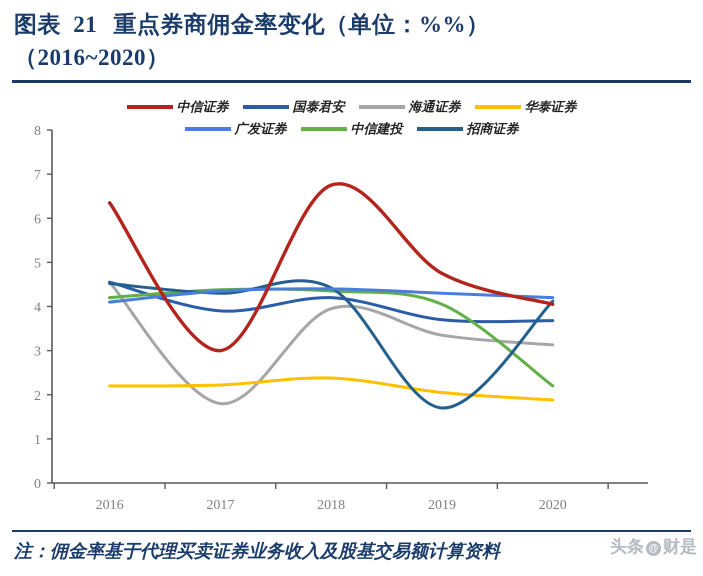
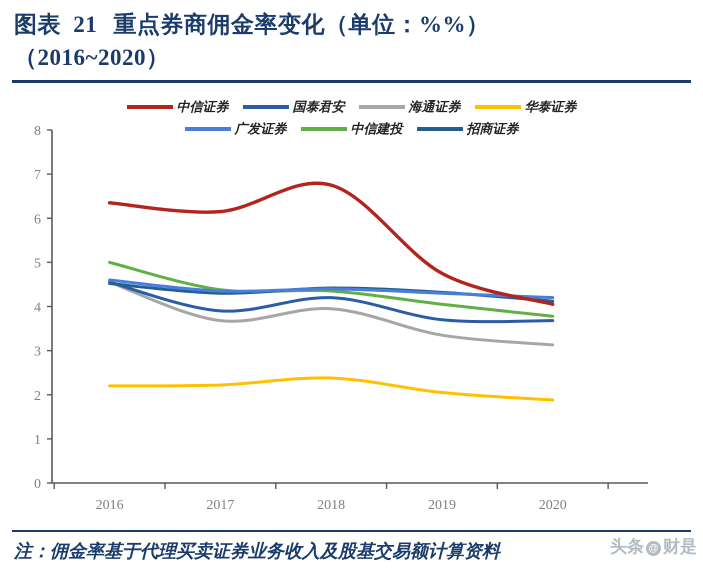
广发证券/2016: 4.1 -> 4.6
中信建投/2016: 4.2 -> 5.0
中信证券/2017: 3.0 -> 6.2
海通证券/2017: 1.8 -> 3.7
招商证券/2019: 1.7 -> 4.3
中信建投/2020: 2.2 -> 3.8
